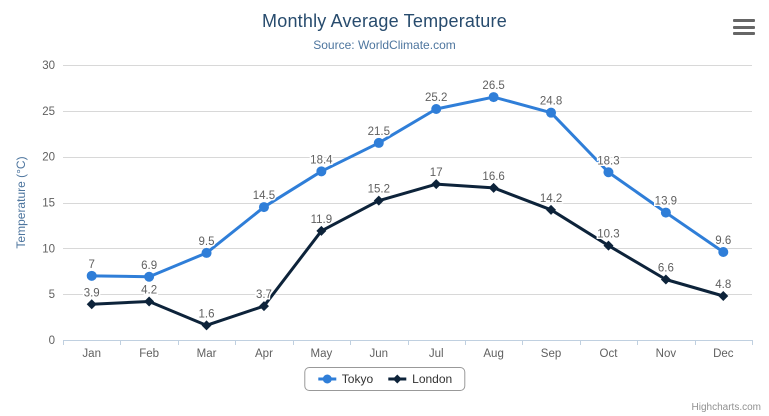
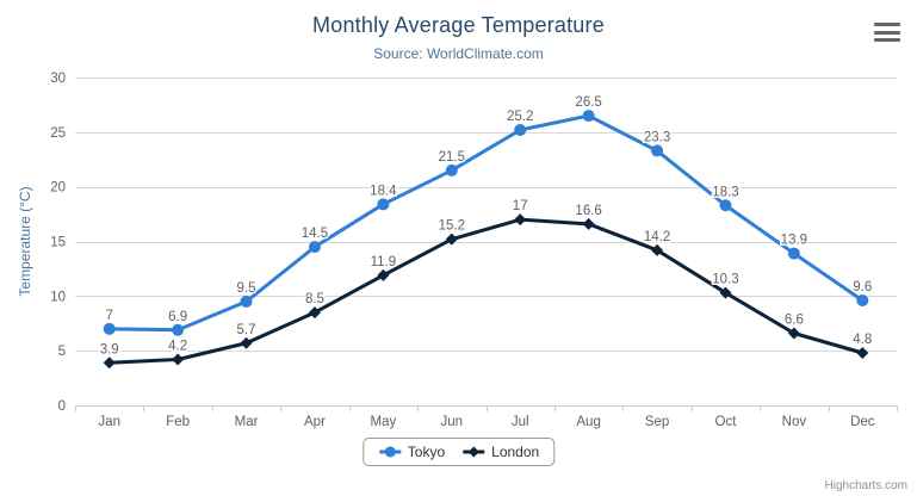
London/Mar: 1.6 -> 5.7
London/Apr: 3.7 -> 8.5
Tokyo/Sep: 24.8 -> 23.3
